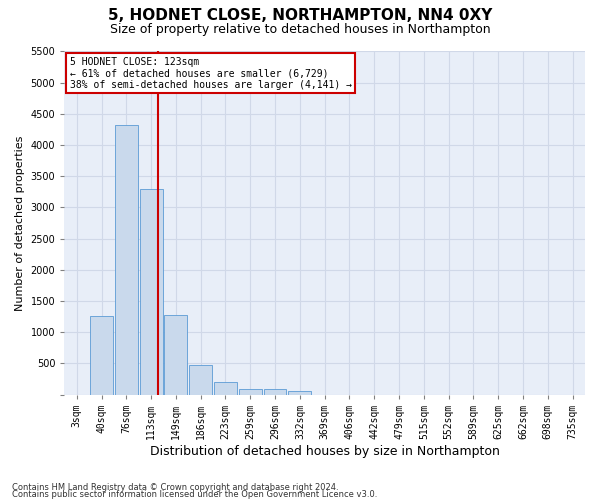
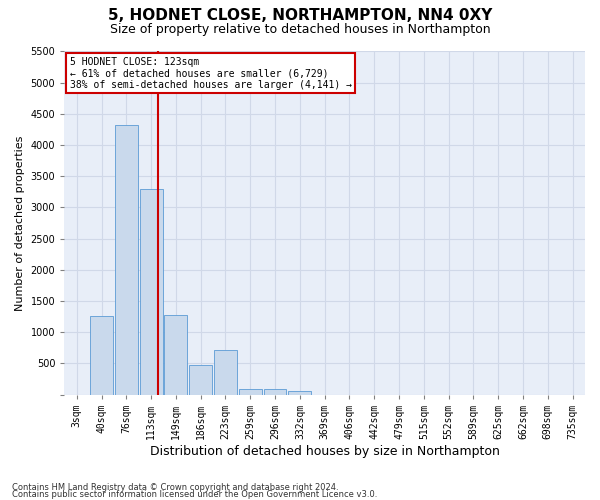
223sqm: 210 -> 720
